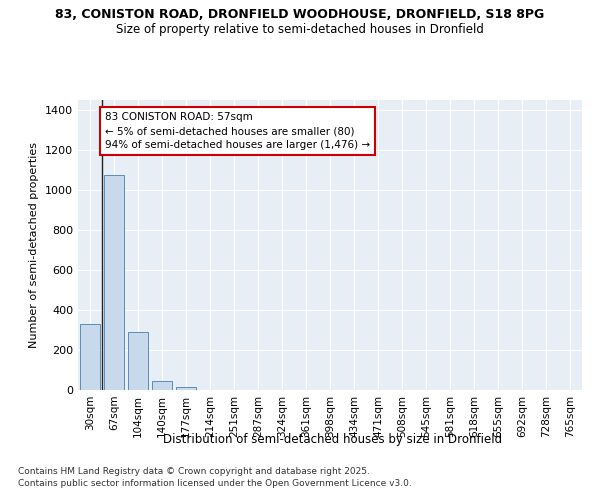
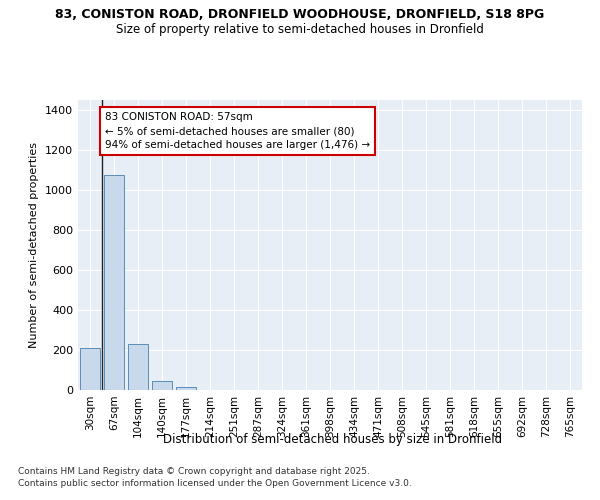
30sqm: 330 -> 210
104sqm: 290 -> 230
